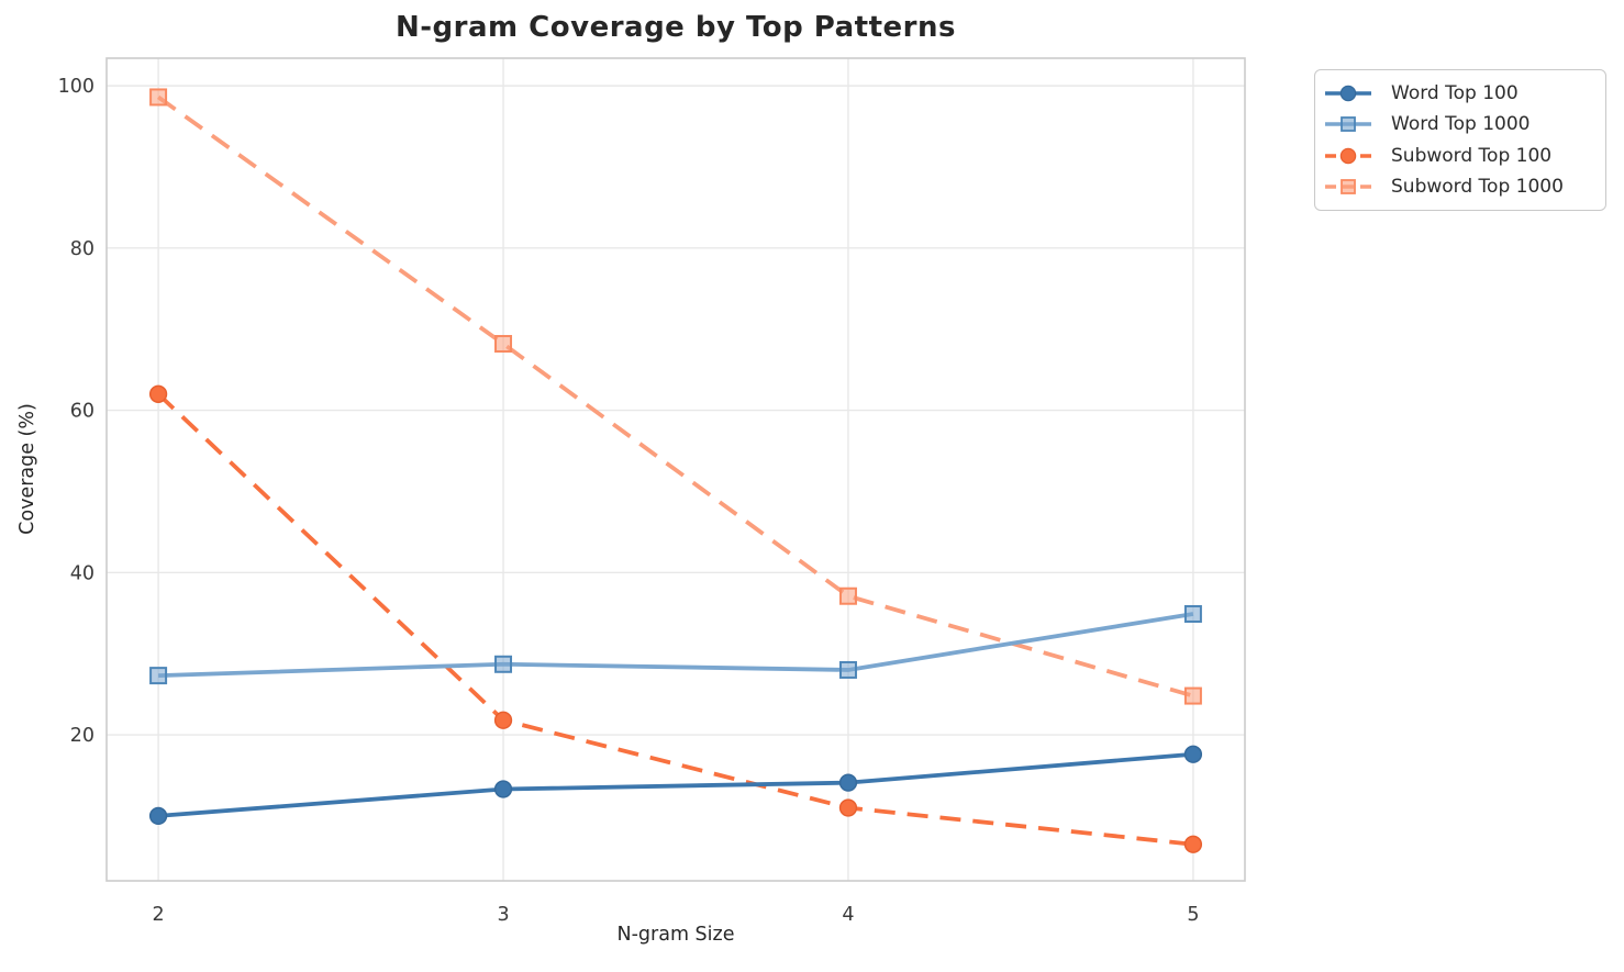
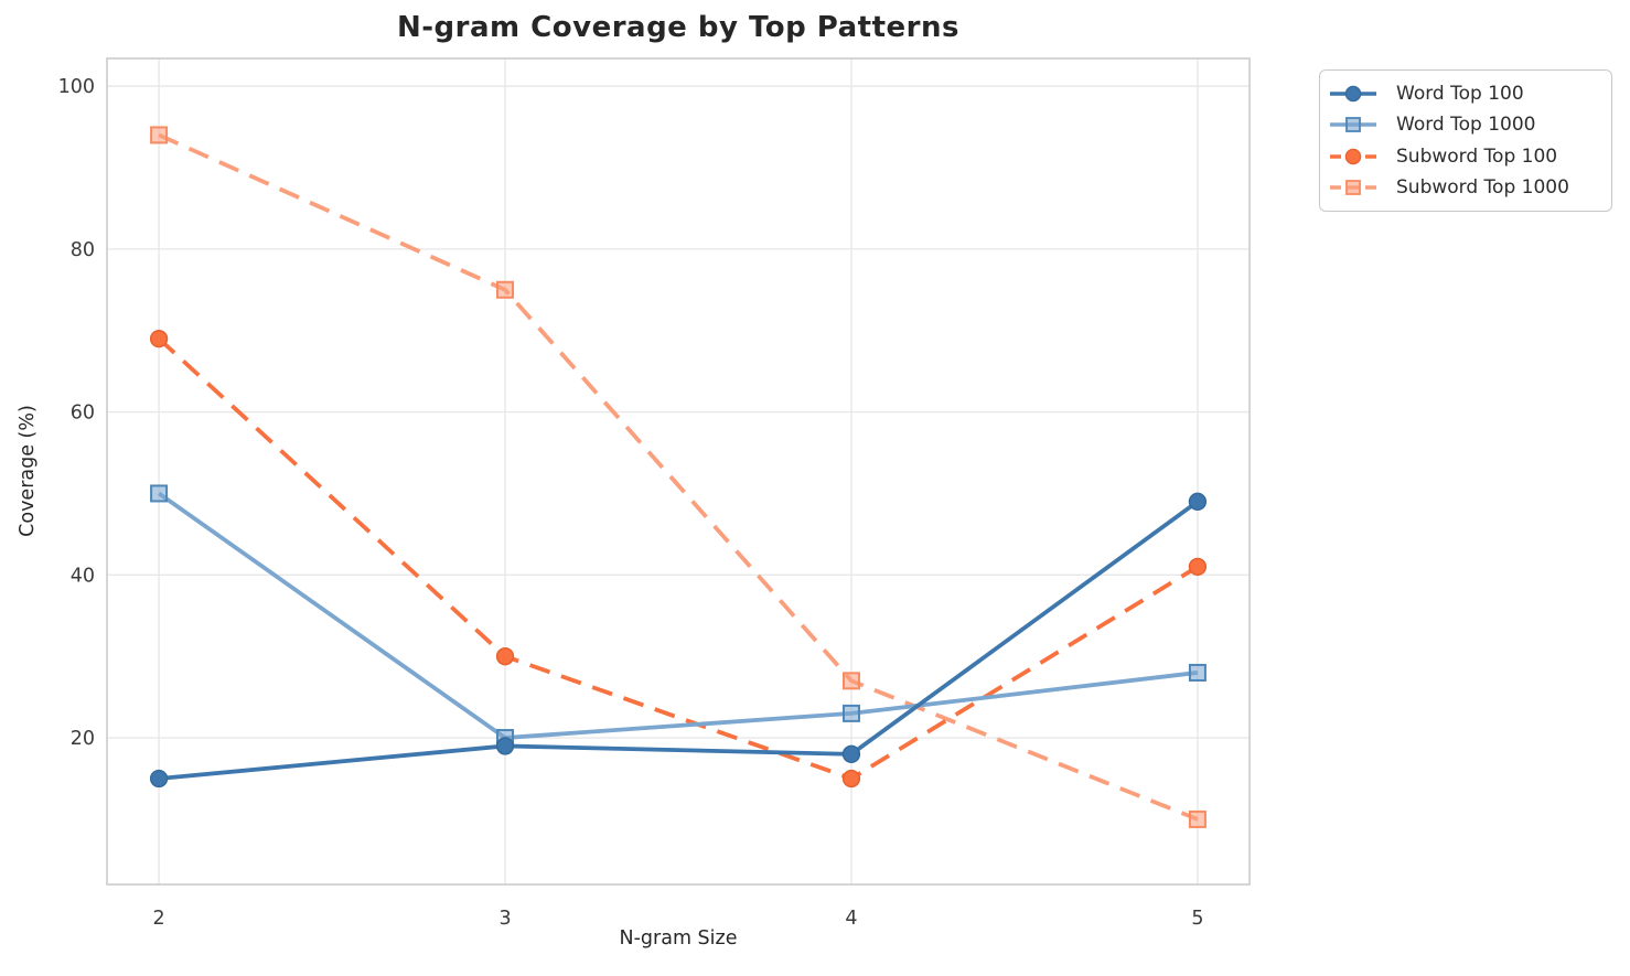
Word Top 100/2: 10 -> 15
Word Top 1000/2: 27 -> 50
Subword Top 100/2: 62 -> 69
Subword Top 1000/2: 99 -> 94
Word Top 100/3: 13 -> 19
Word Top 1000/3: 29 -> 20
Subword Top 100/3: 22 -> 30
Subword Top 1000/3: 68 -> 75
Word Top 100/4: 14 -> 18
Word Top 1000/4: 28 -> 23
Subword Top 100/4: 11 -> 15
Subword Top 1000/4: 37 -> 27
Word Top 100/5: 18 -> 49
Word Top 1000/5: 35 -> 28
Subword Top 100/5: 6 -> 41
Subword Top 1000/5: 25 -> 10
